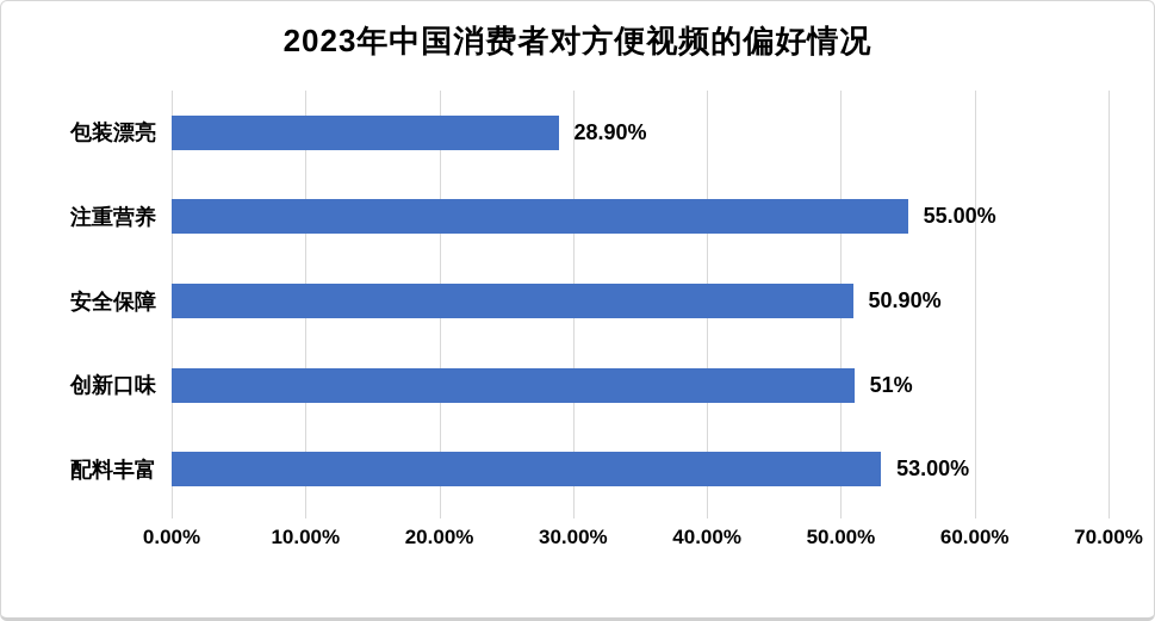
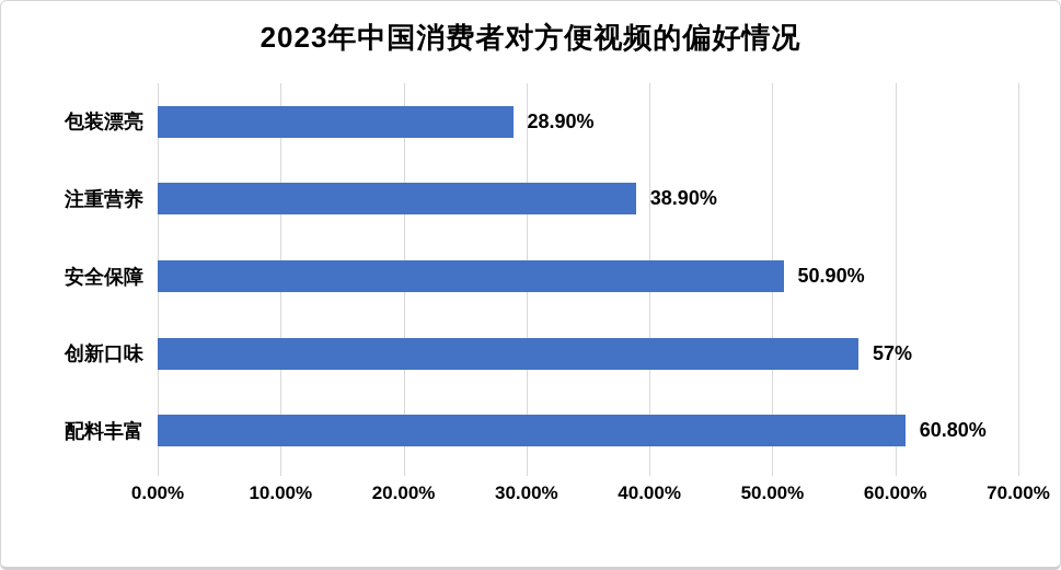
注重营养: 55.00% -> 38.90%
创新口味: 51% -> 57%
配料丰富: 53.00% -> 60.80%
